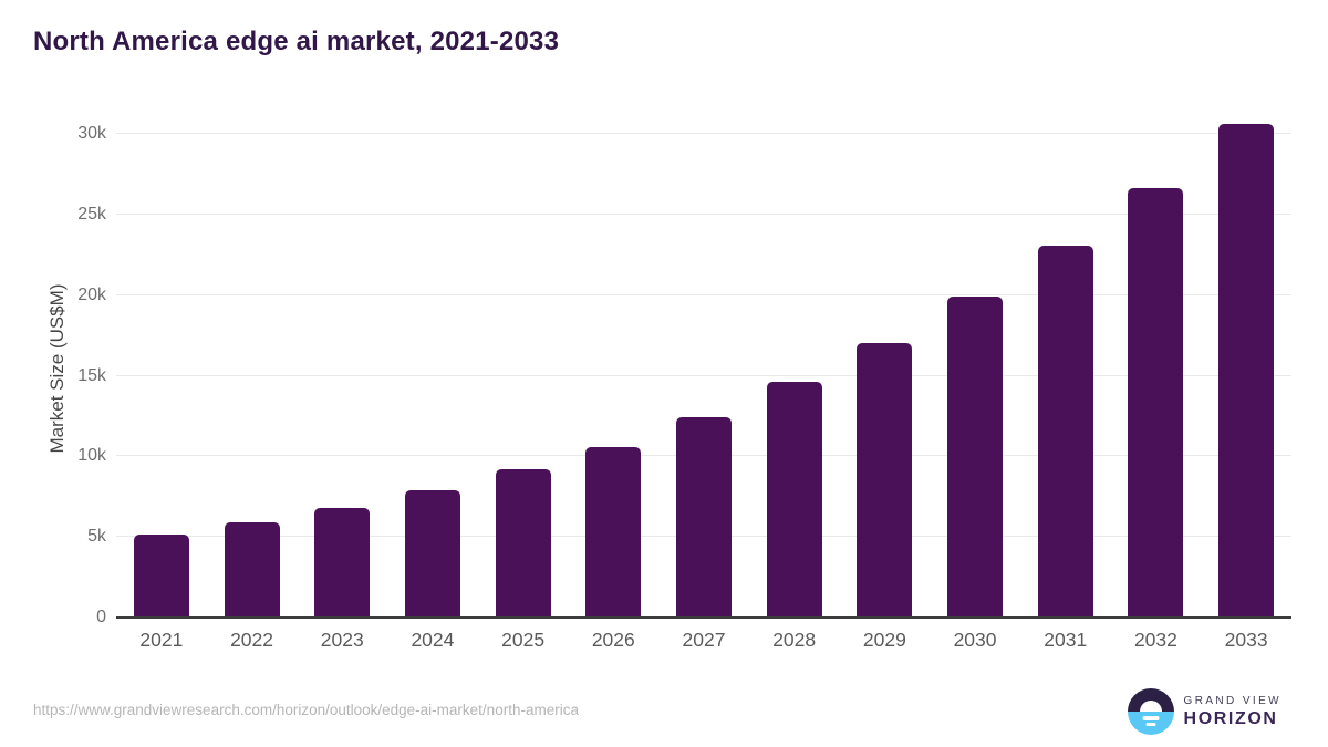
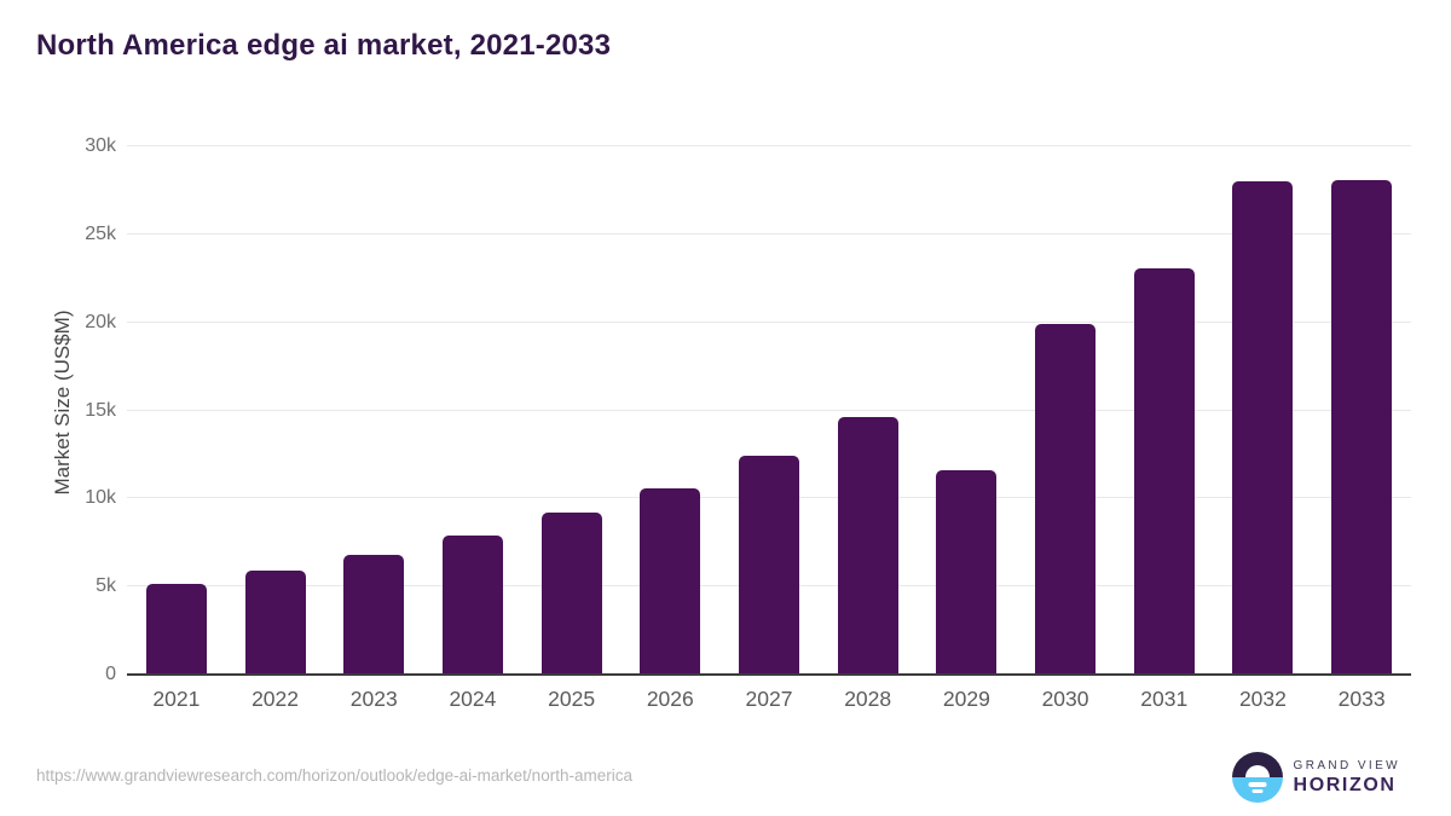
2029: 17.0k -> 11.6k
2032: 26.6k -> 28.0k
2033: 30.6k -> 28.1k
